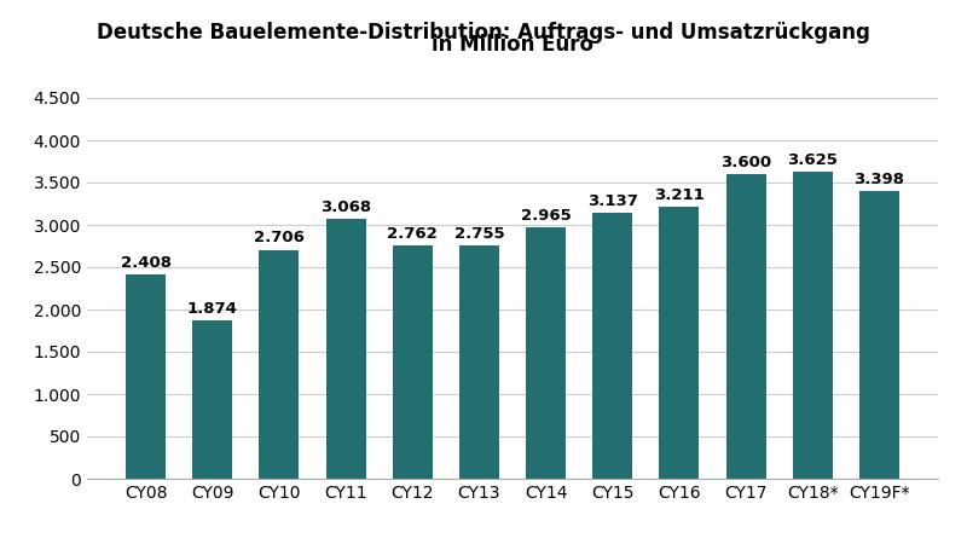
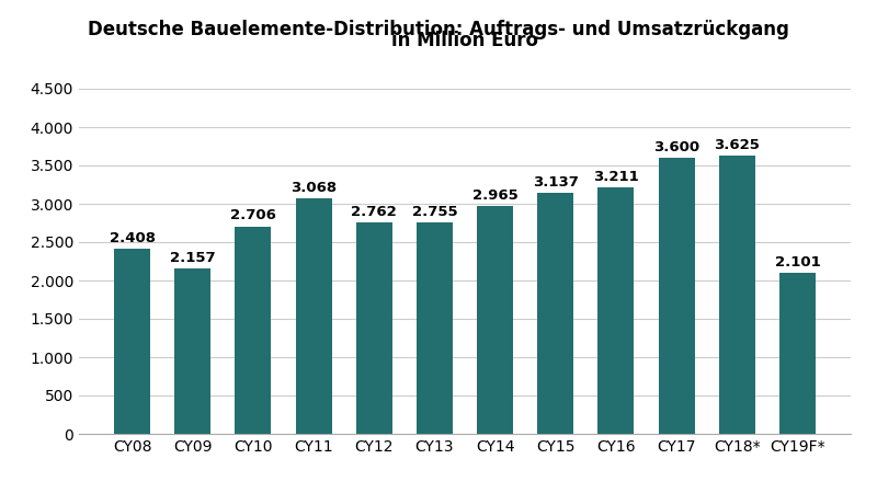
CY09: 1.874 -> 2.157
CY19F*: 3.398 -> 2.101
